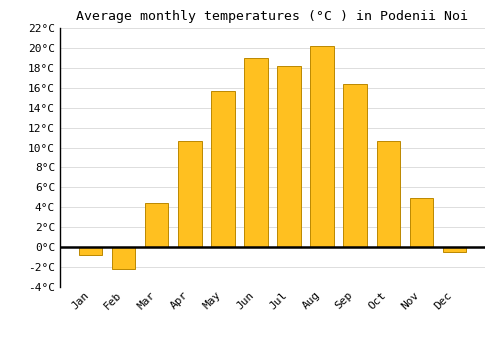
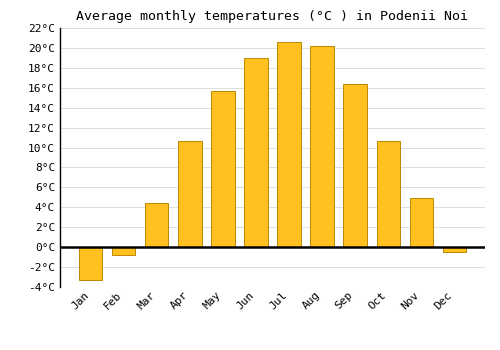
Jan: -0.8°C -> -3.3°C
Feb: -2.2°C -> -0.8°C
Jul: 18.2°C -> 20.6°C
